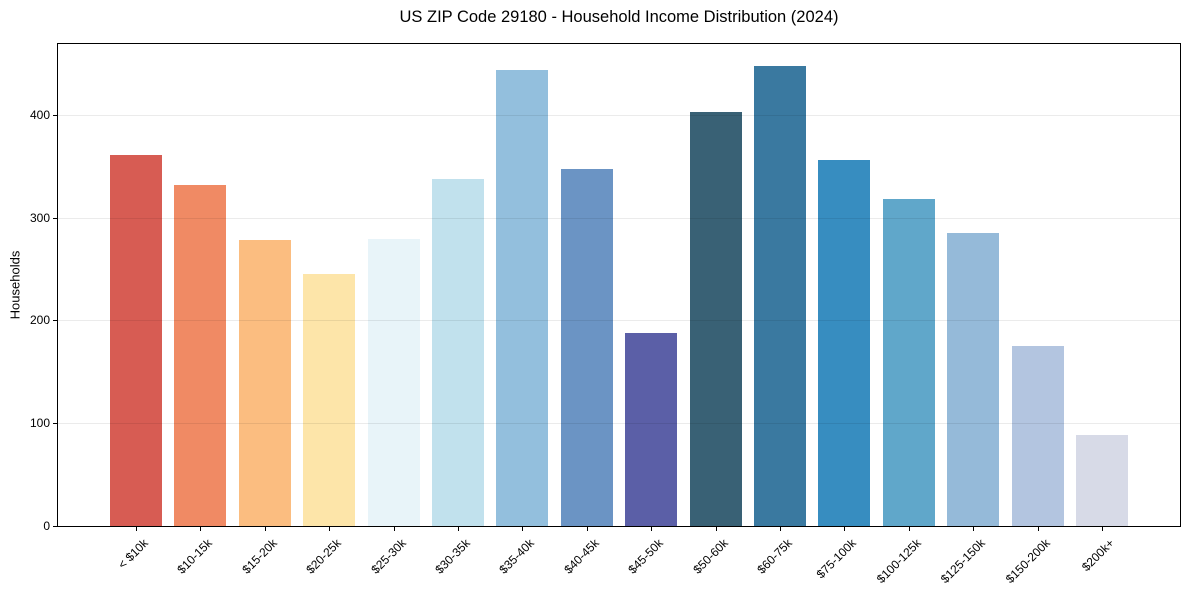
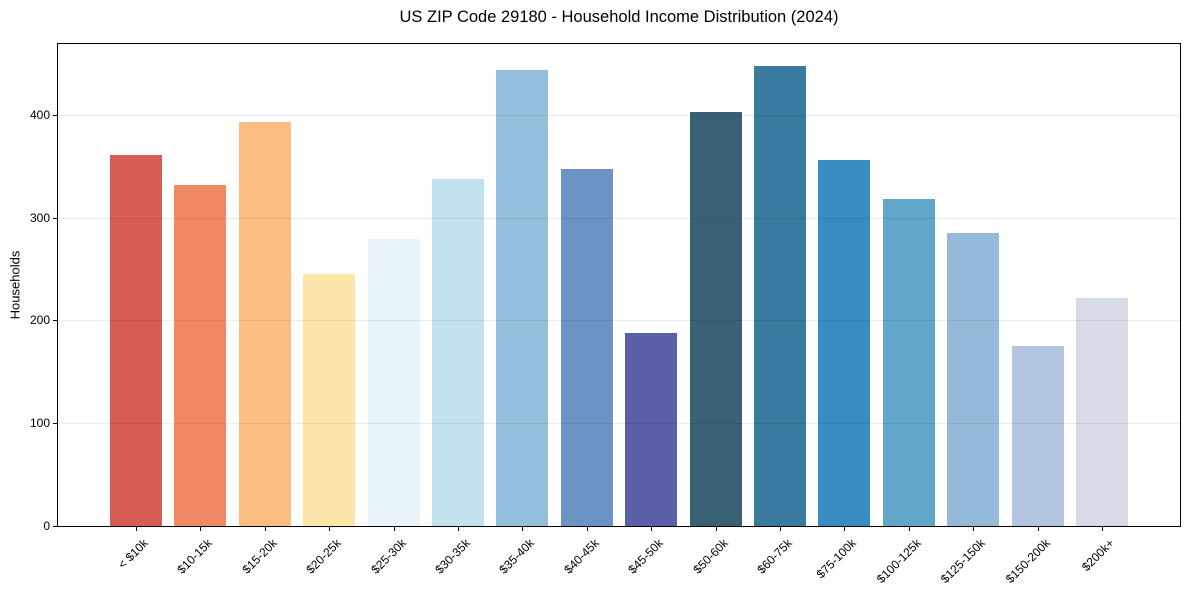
$15-20k: 278 -> 393
$200k+: 89 -> 222
